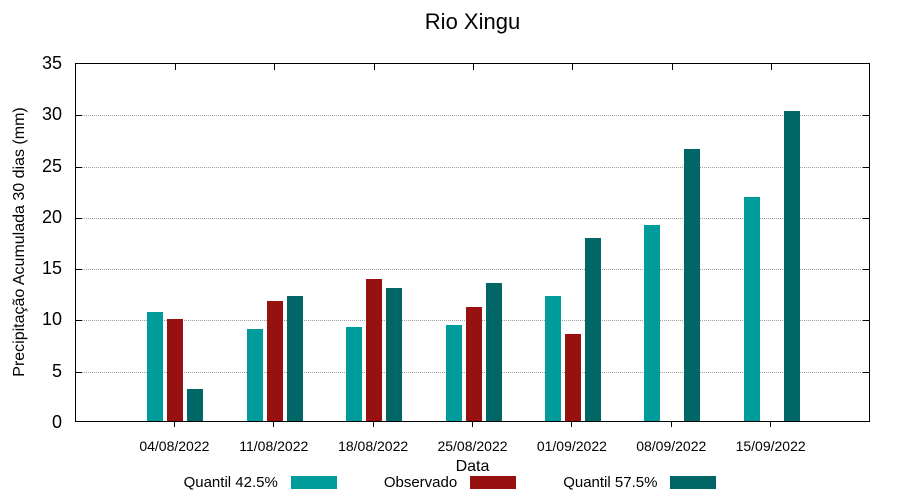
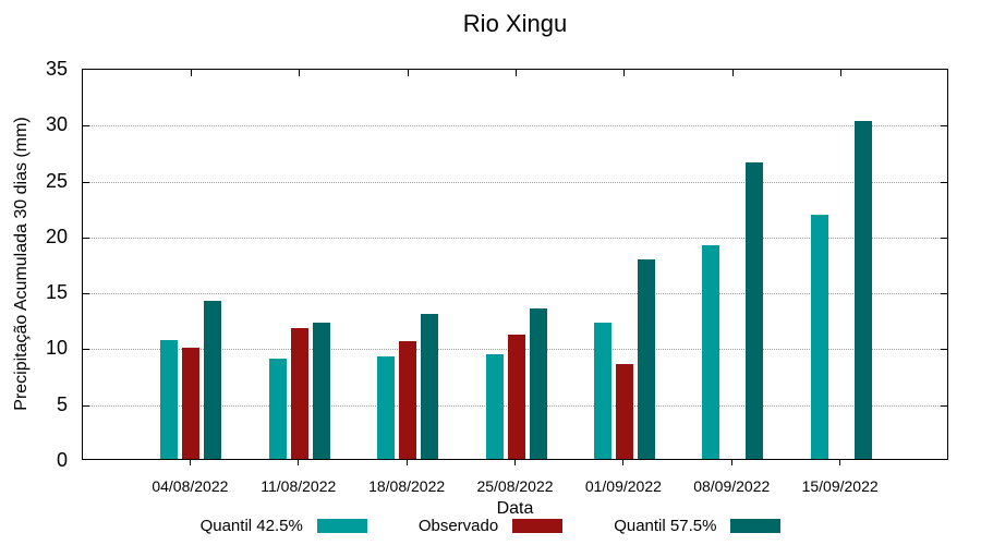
Quantil 57.5%/04/08/2022: 3.1 -> 14.1
Observado/18/08/2022: 13.8 -> 10.5
